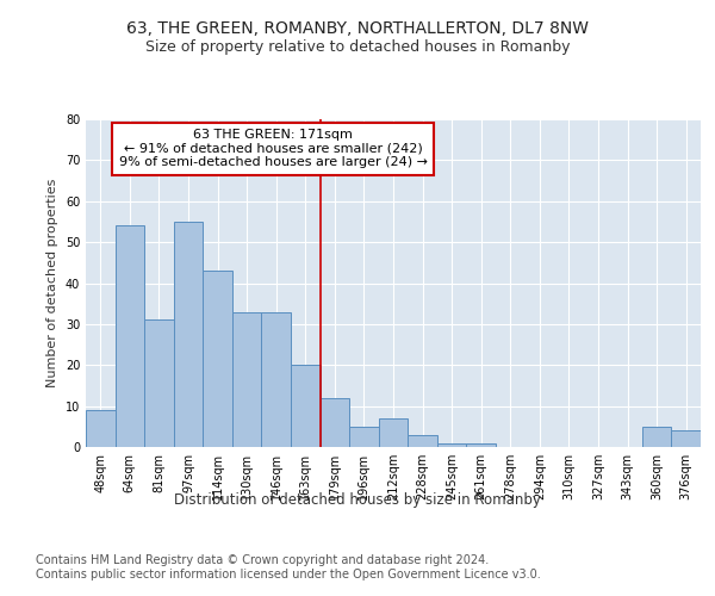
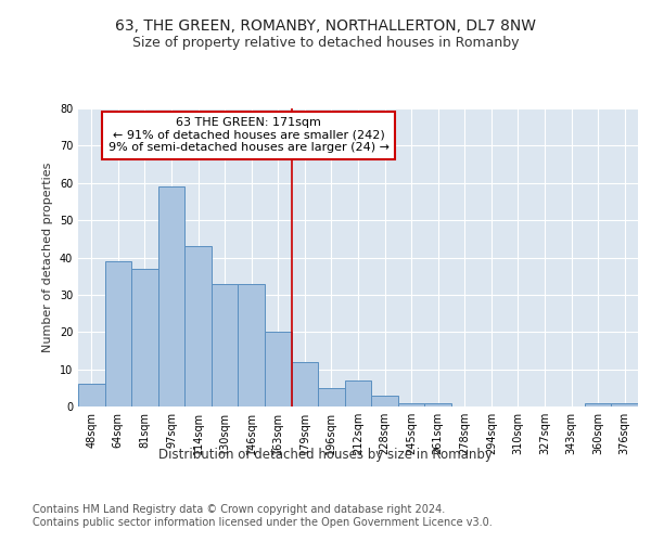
48sqm: 9 -> 6
64sqm: 54 -> 39
81sqm: 31 -> 37
97sqm: 55 -> 59
360sqm: 5 -> 1
376sqm: 4 -> 1
